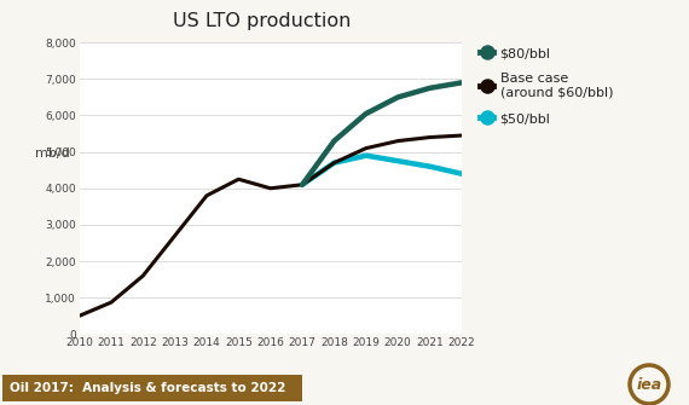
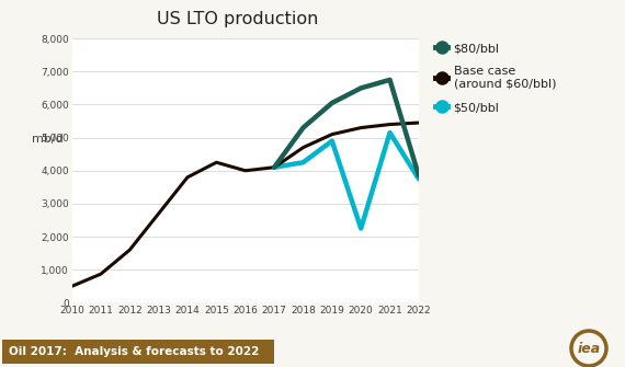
$50/bbl/2018: 4,700 -> 4,250
$50/bbl/2020: 4,750 -> 2,250
$50/bbl/2021: 4,600 -> 5,150
$80/bbl/2022: 6,900 -> 3,850
$50/bbl/2022: 4,400 -> 3,750
